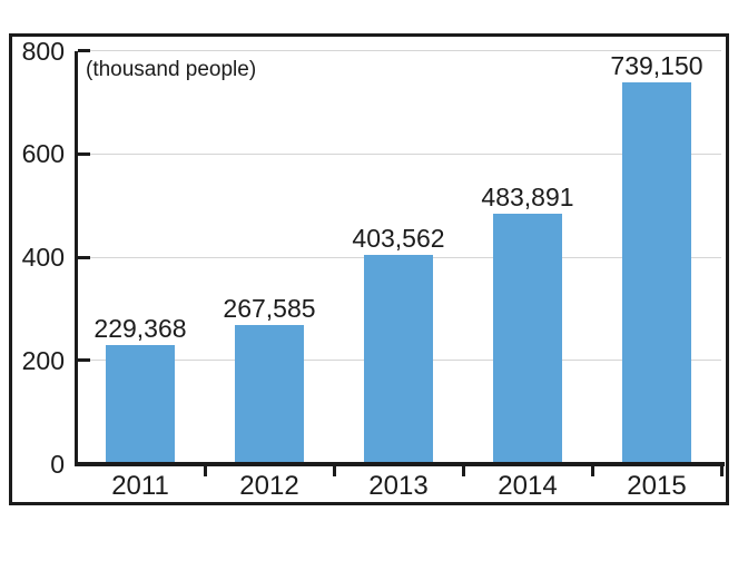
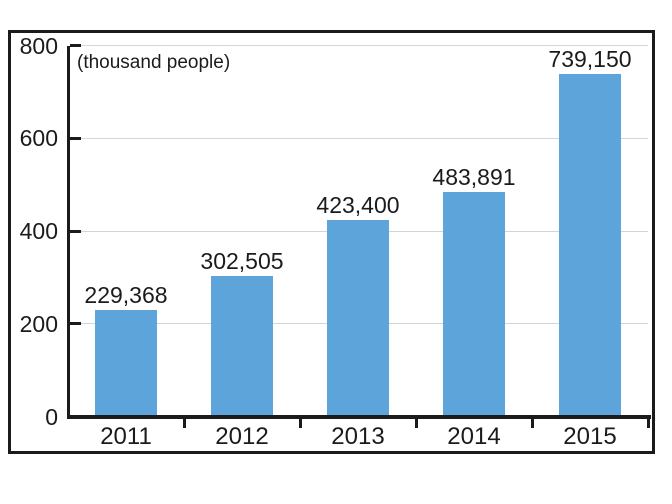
2012: 267,585 -> 302,505
2013: 403,562 -> 423,400
